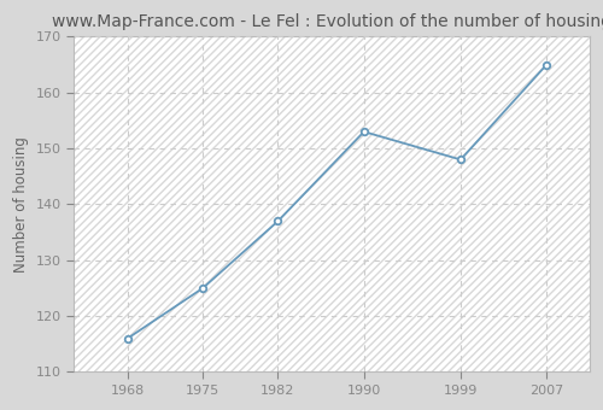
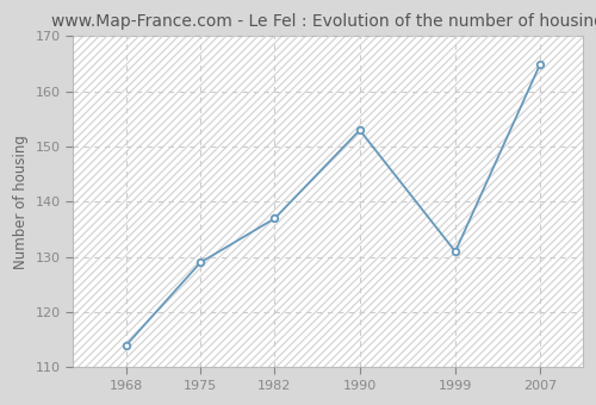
1968: 116 -> 114
1975: 125 -> 129
1999: 148 -> 131
